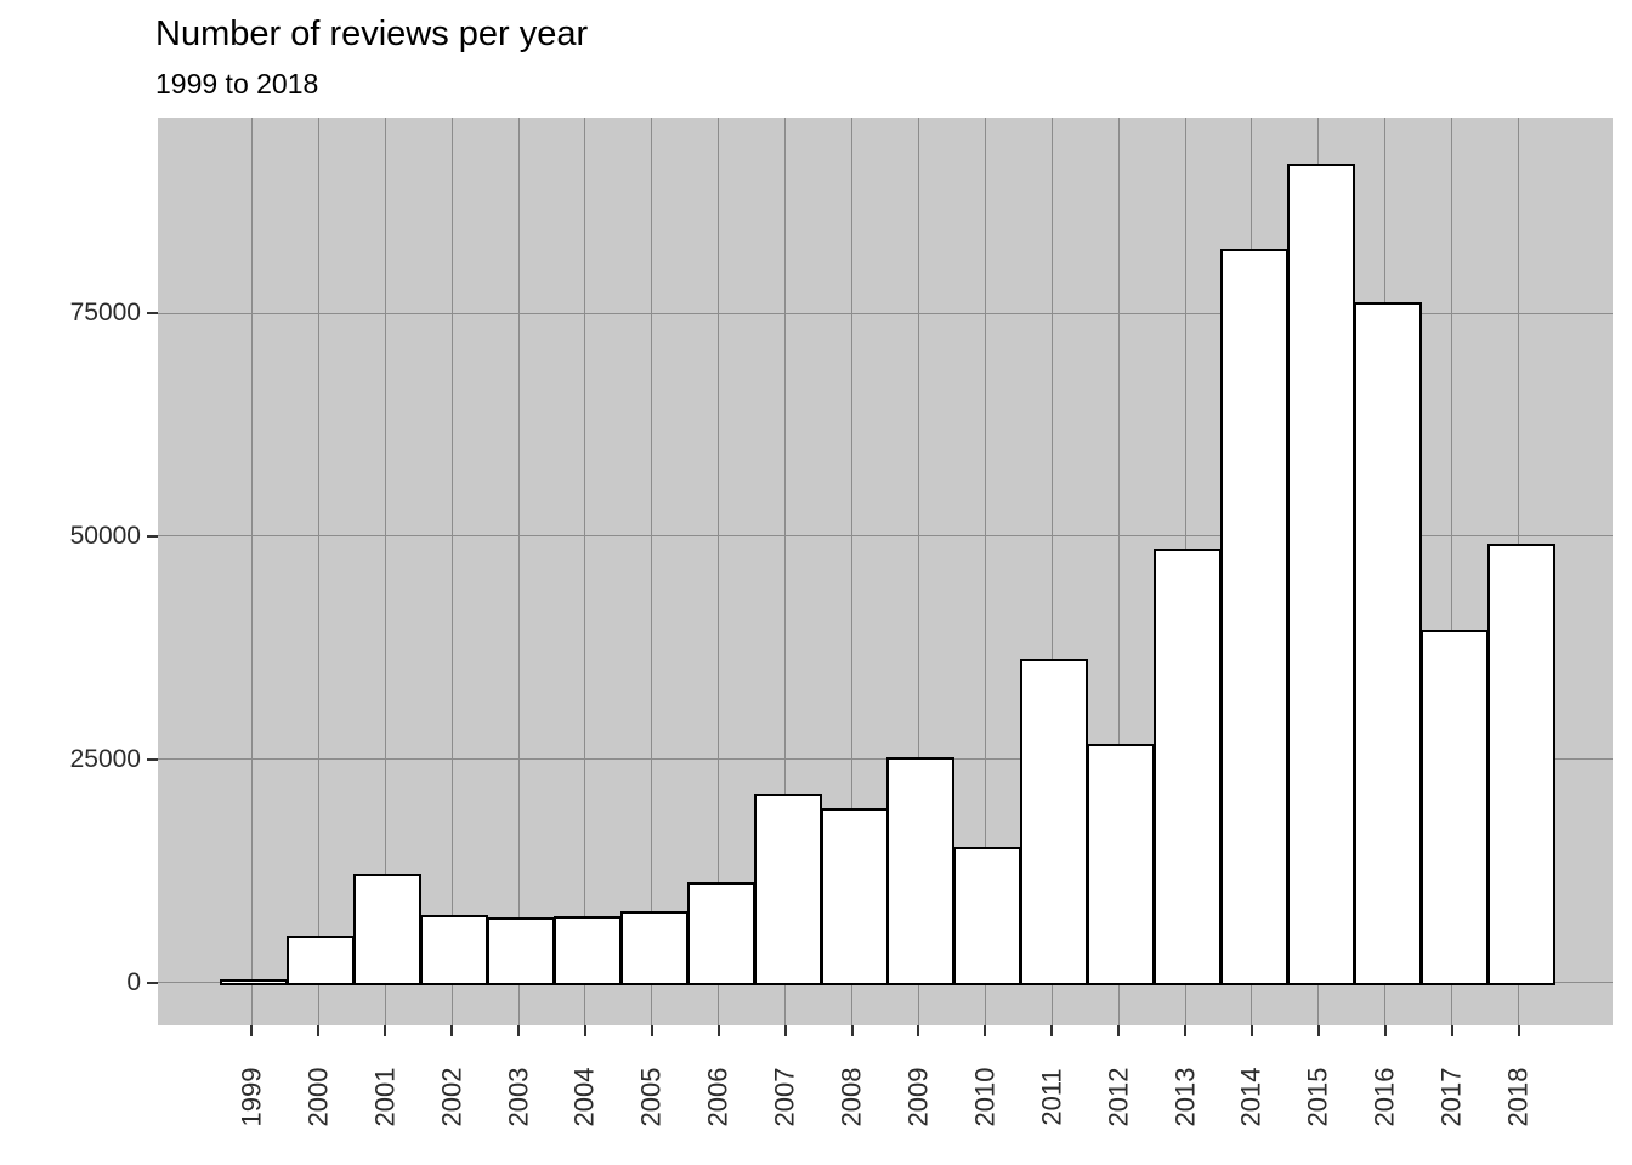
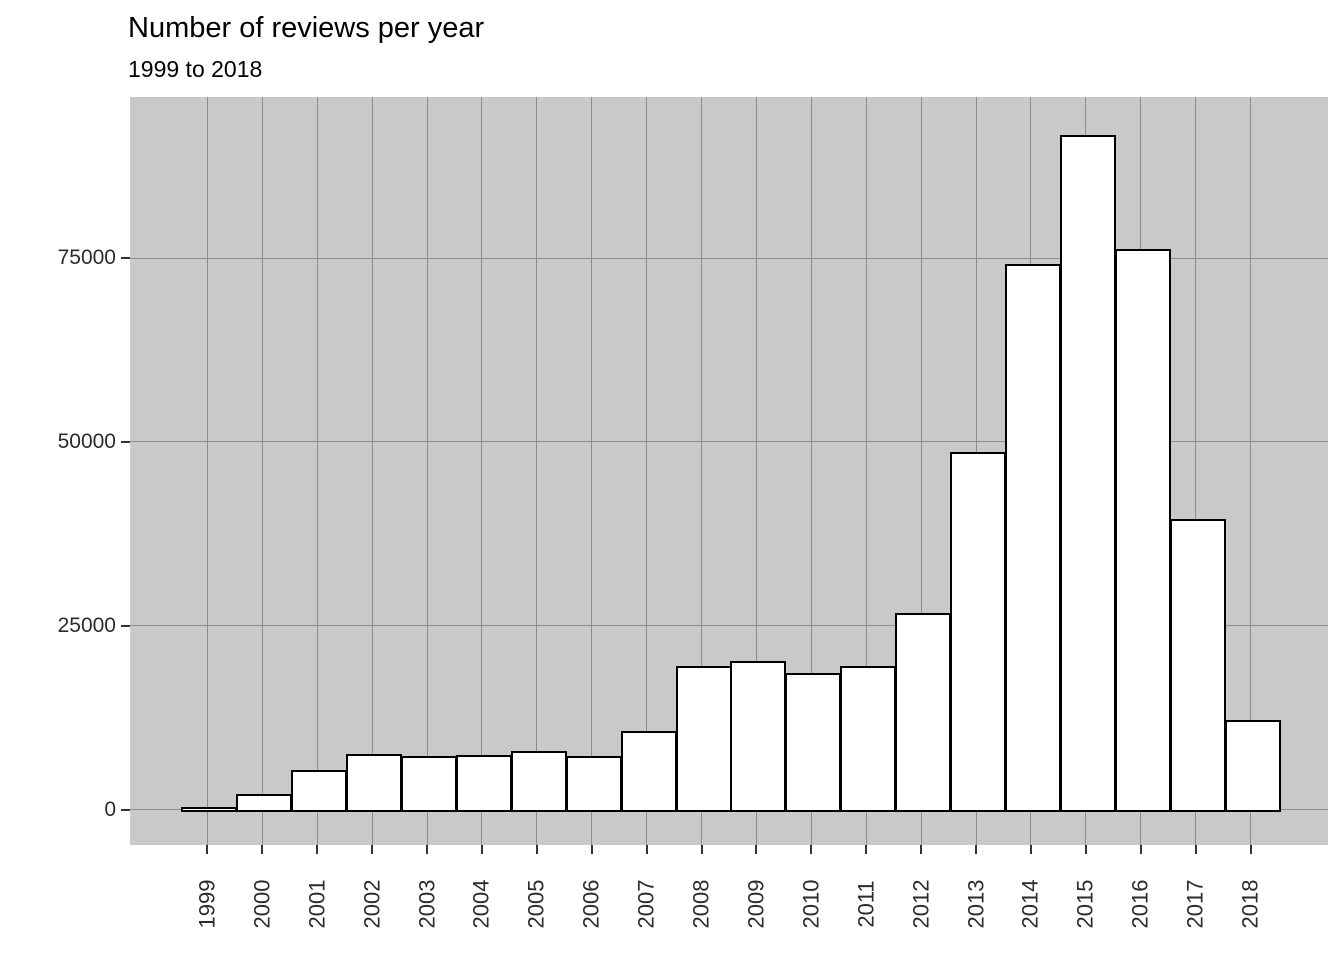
2000: 5000 -> 2000
2001: 12000 -> 5000
2006: 11000 -> 7000
2007: 21000 -> 10000
2009: 25000 -> 20000
2010: 15000 -> 18000
2011: 36000 -> 19000
2014: 82000 -> 74000
2018: 49000 -> 12000
